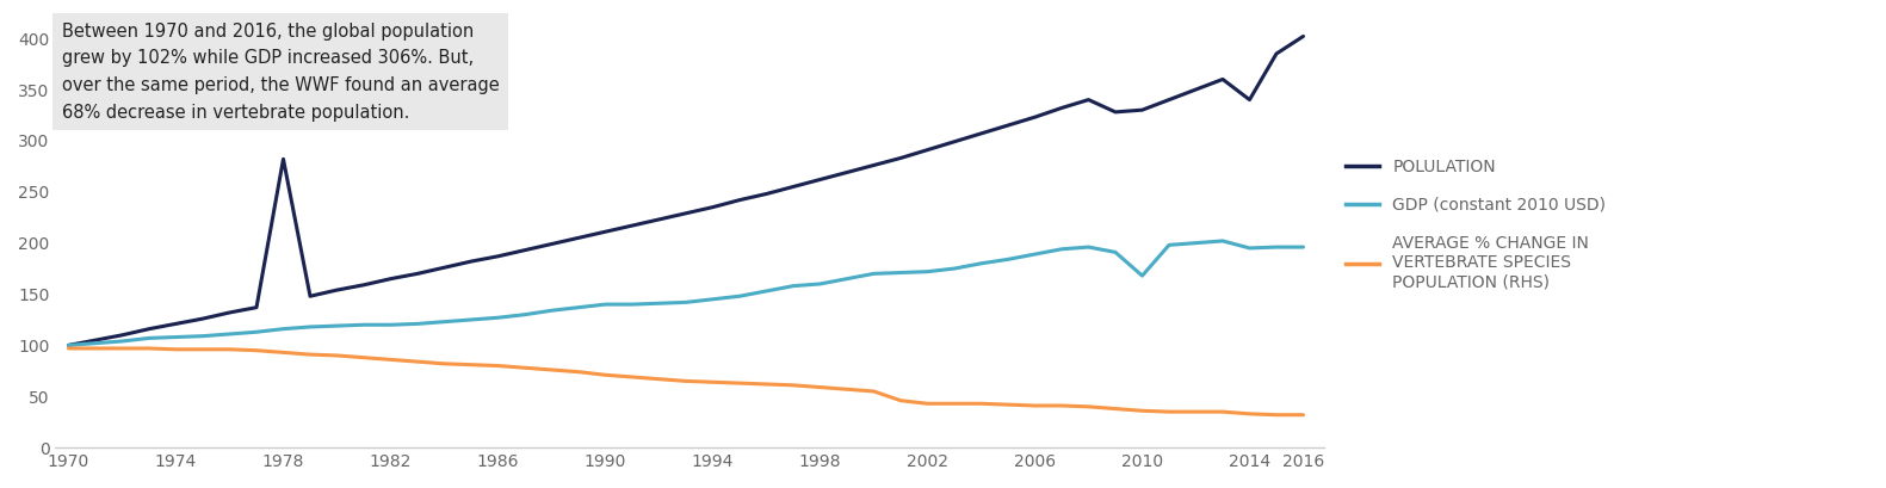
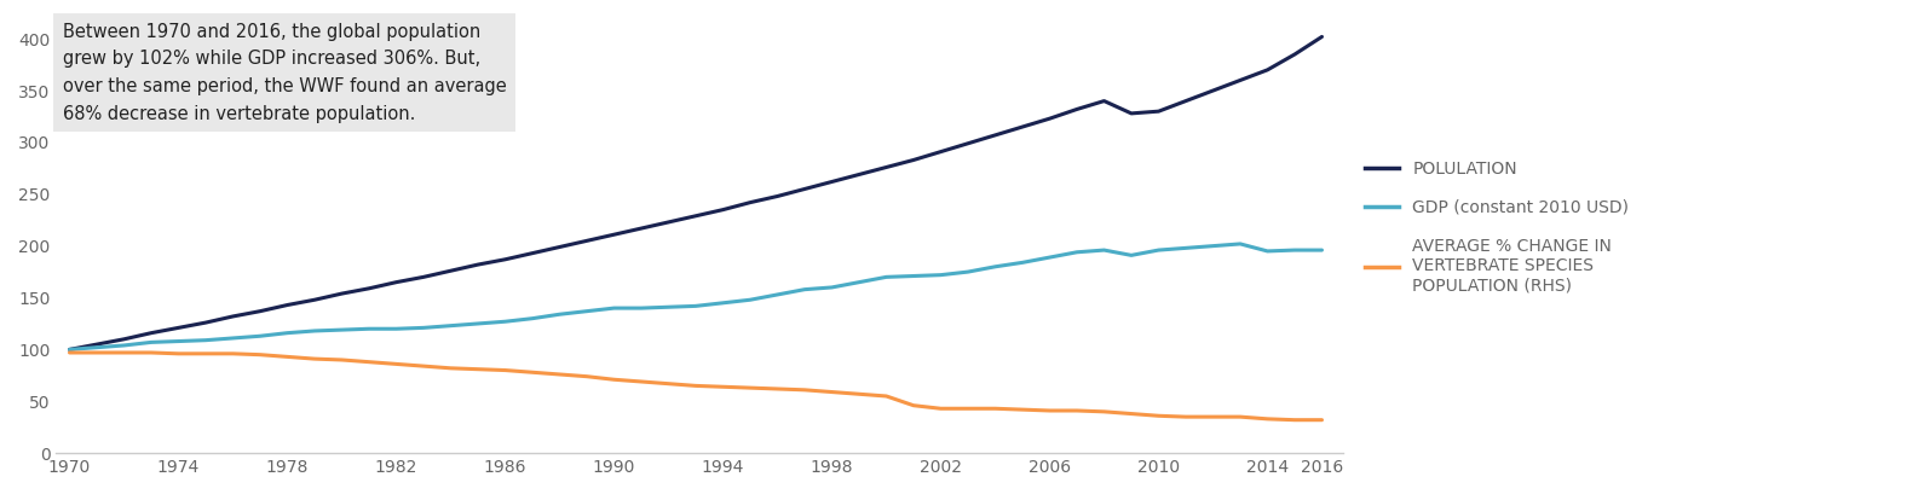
POLULATION/1978: 282 -> 143
GDP (constant 2010 USD)/2010: 168 -> 196
POLULATION/2014: 340 -> 370
